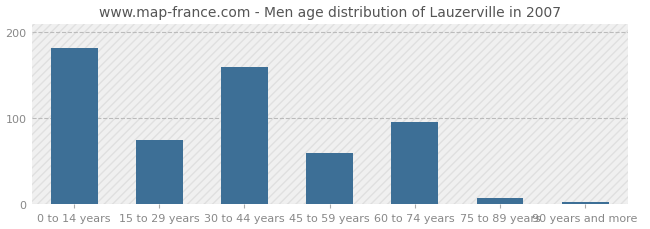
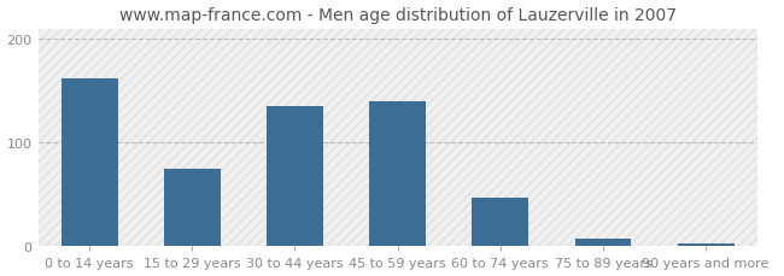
0 to 14 years: 182 -> 162
30 to 44 years: 160 -> 135
45 to 59 years: 60 -> 140
60 to 74 years: 96 -> 47
